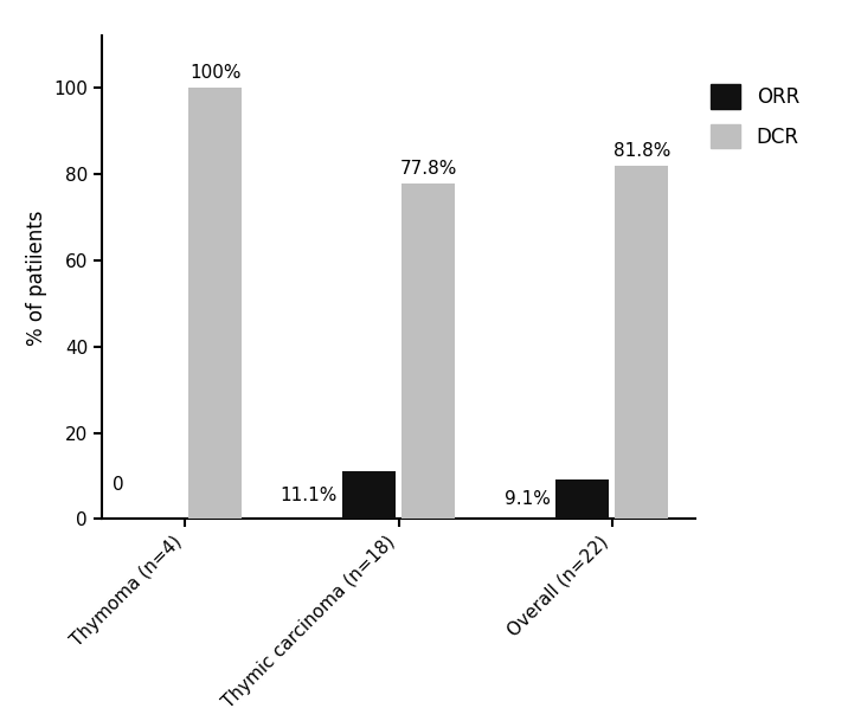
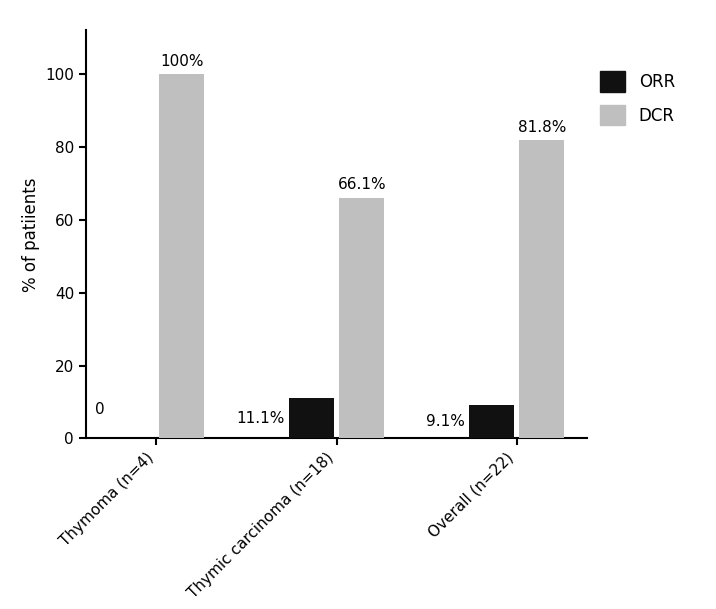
DCR/Thymic carcinoma (n=18): 77.8% -> 66.1%
